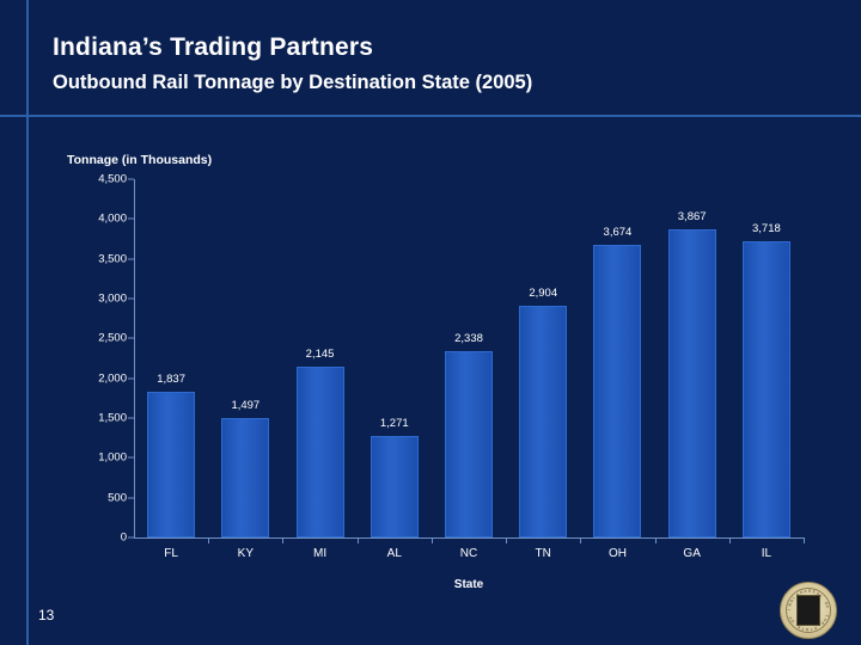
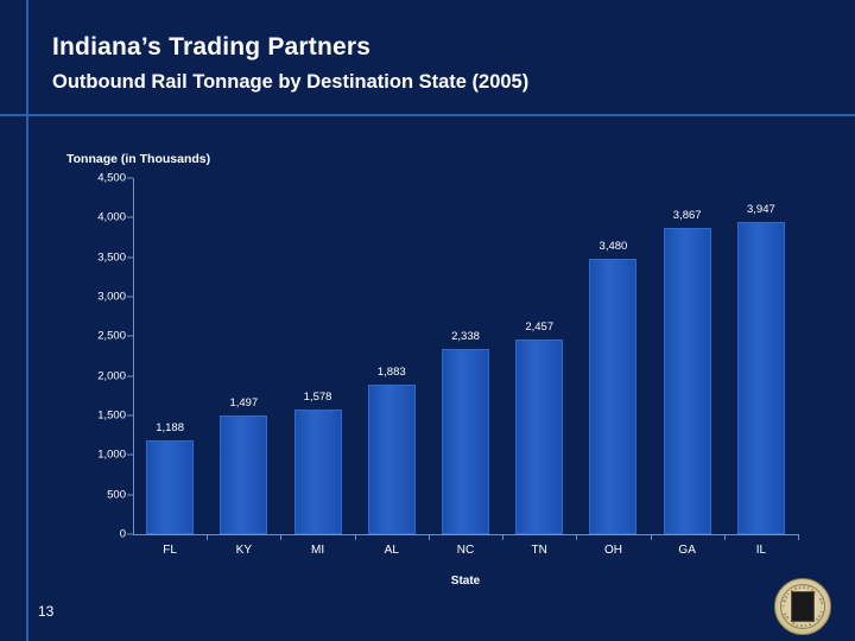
FL: 1,837 -> 1,188
MI: 2,145 -> 1,578
AL: 1,271 -> 1,883
TN: 2,904 -> 2,457
OH: 3,674 -> 3,480
IL: 3,718 -> 3,947
